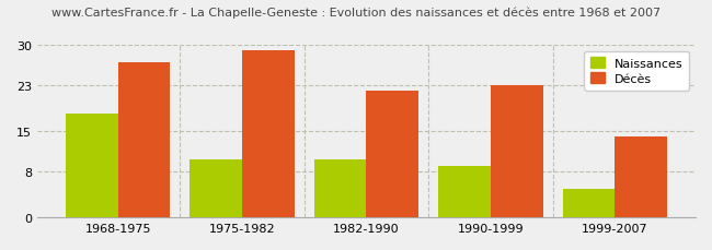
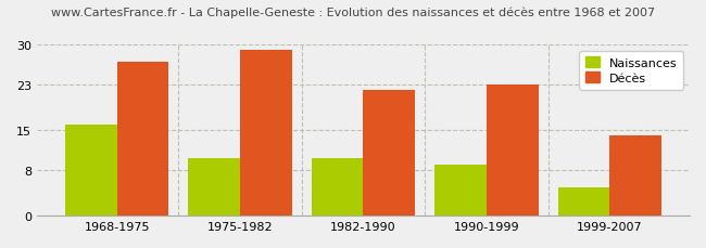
Naissances/1968-1975: 18 -> 16
